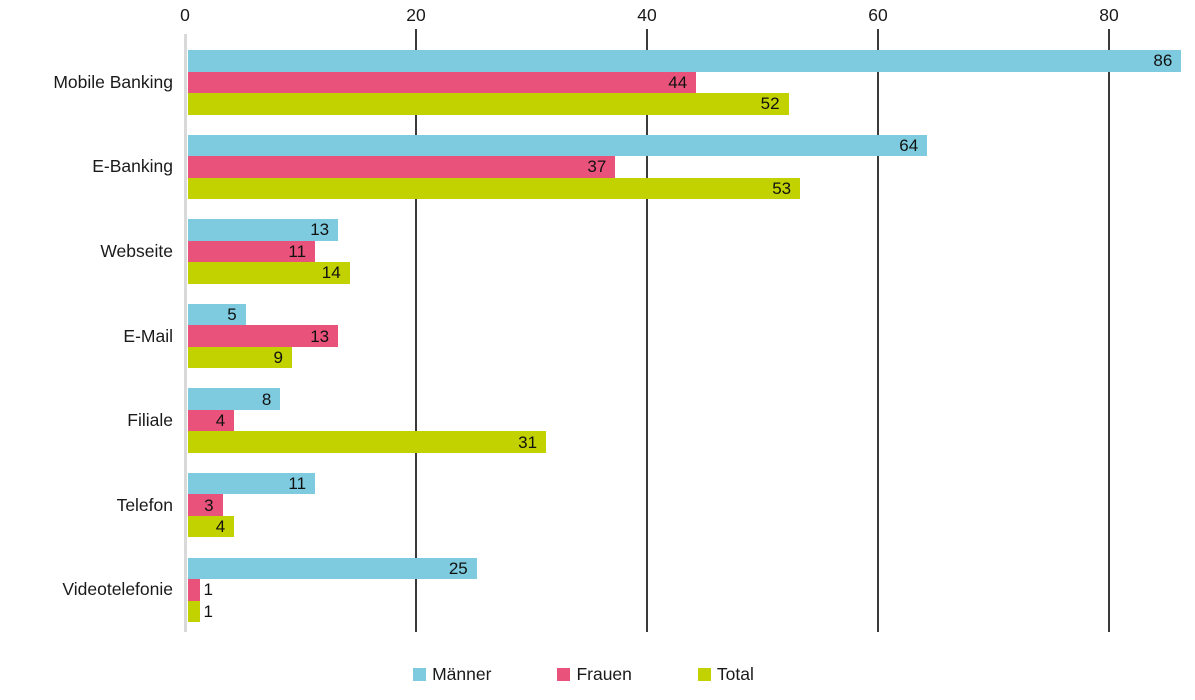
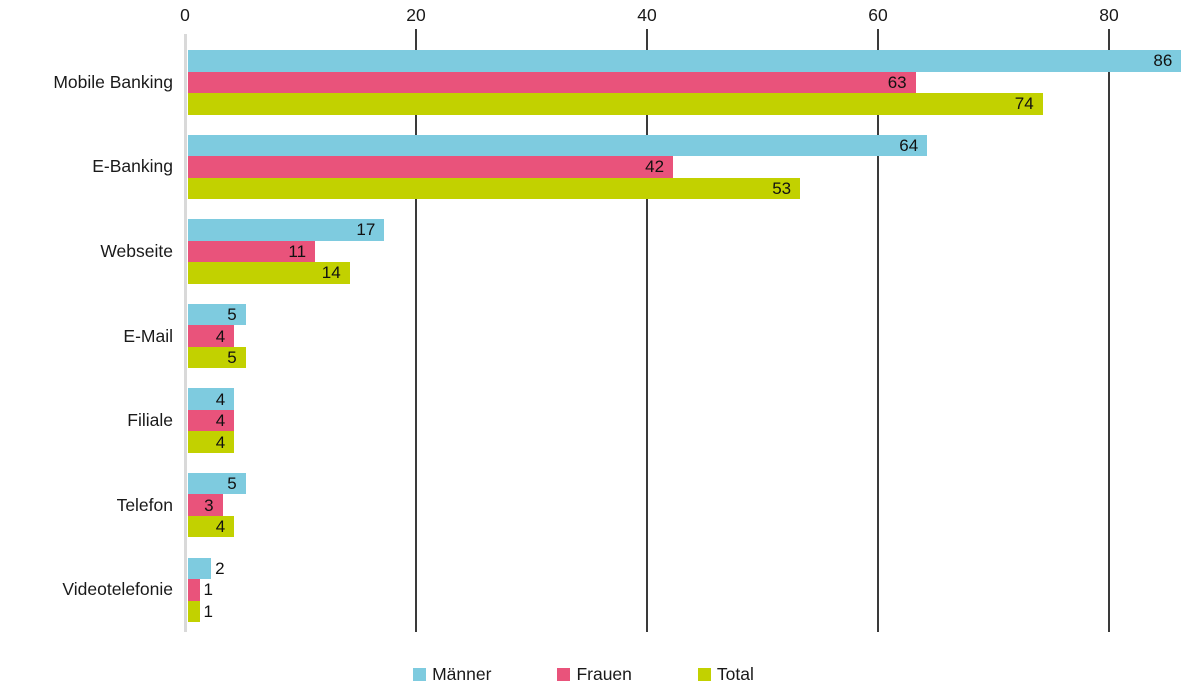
Frauen/Mobile Banking: 44 -> 63
Total/Mobile Banking: 52 -> 74
Frauen/E-Banking: 37 -> 42
Männer/Webseite: 13 -> 17
Frauen/E-Mail: 13 -> 4
Total/E-Mail: 9 -> 5
Männer/Filiale: 8 -> 4
Total/Filiale: 31 -> 4
Männer/Telefon: 11 -> 5
Männer/Videotelefonie: 25 -> 2
